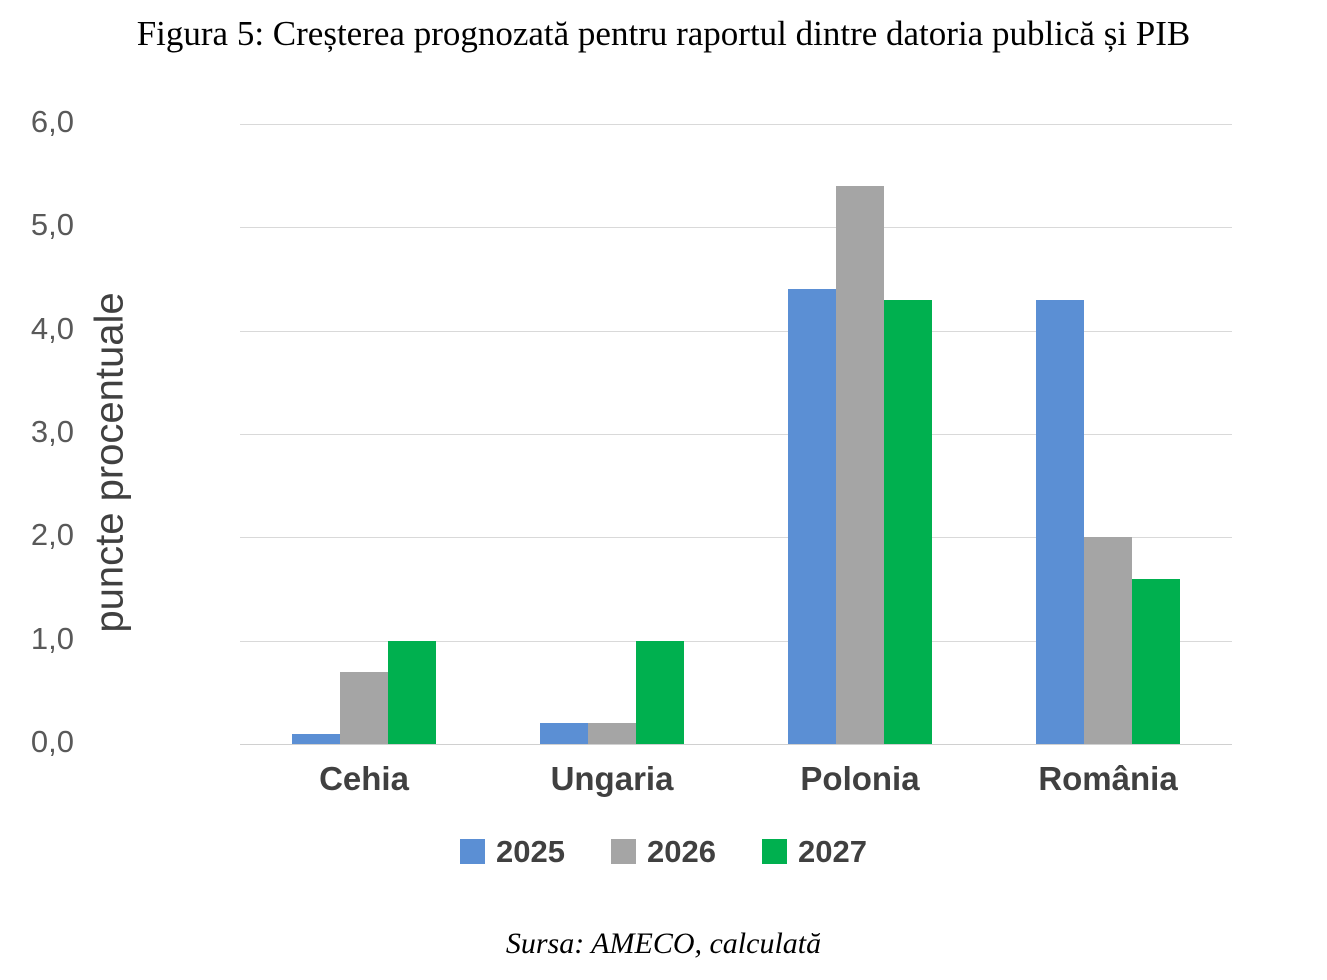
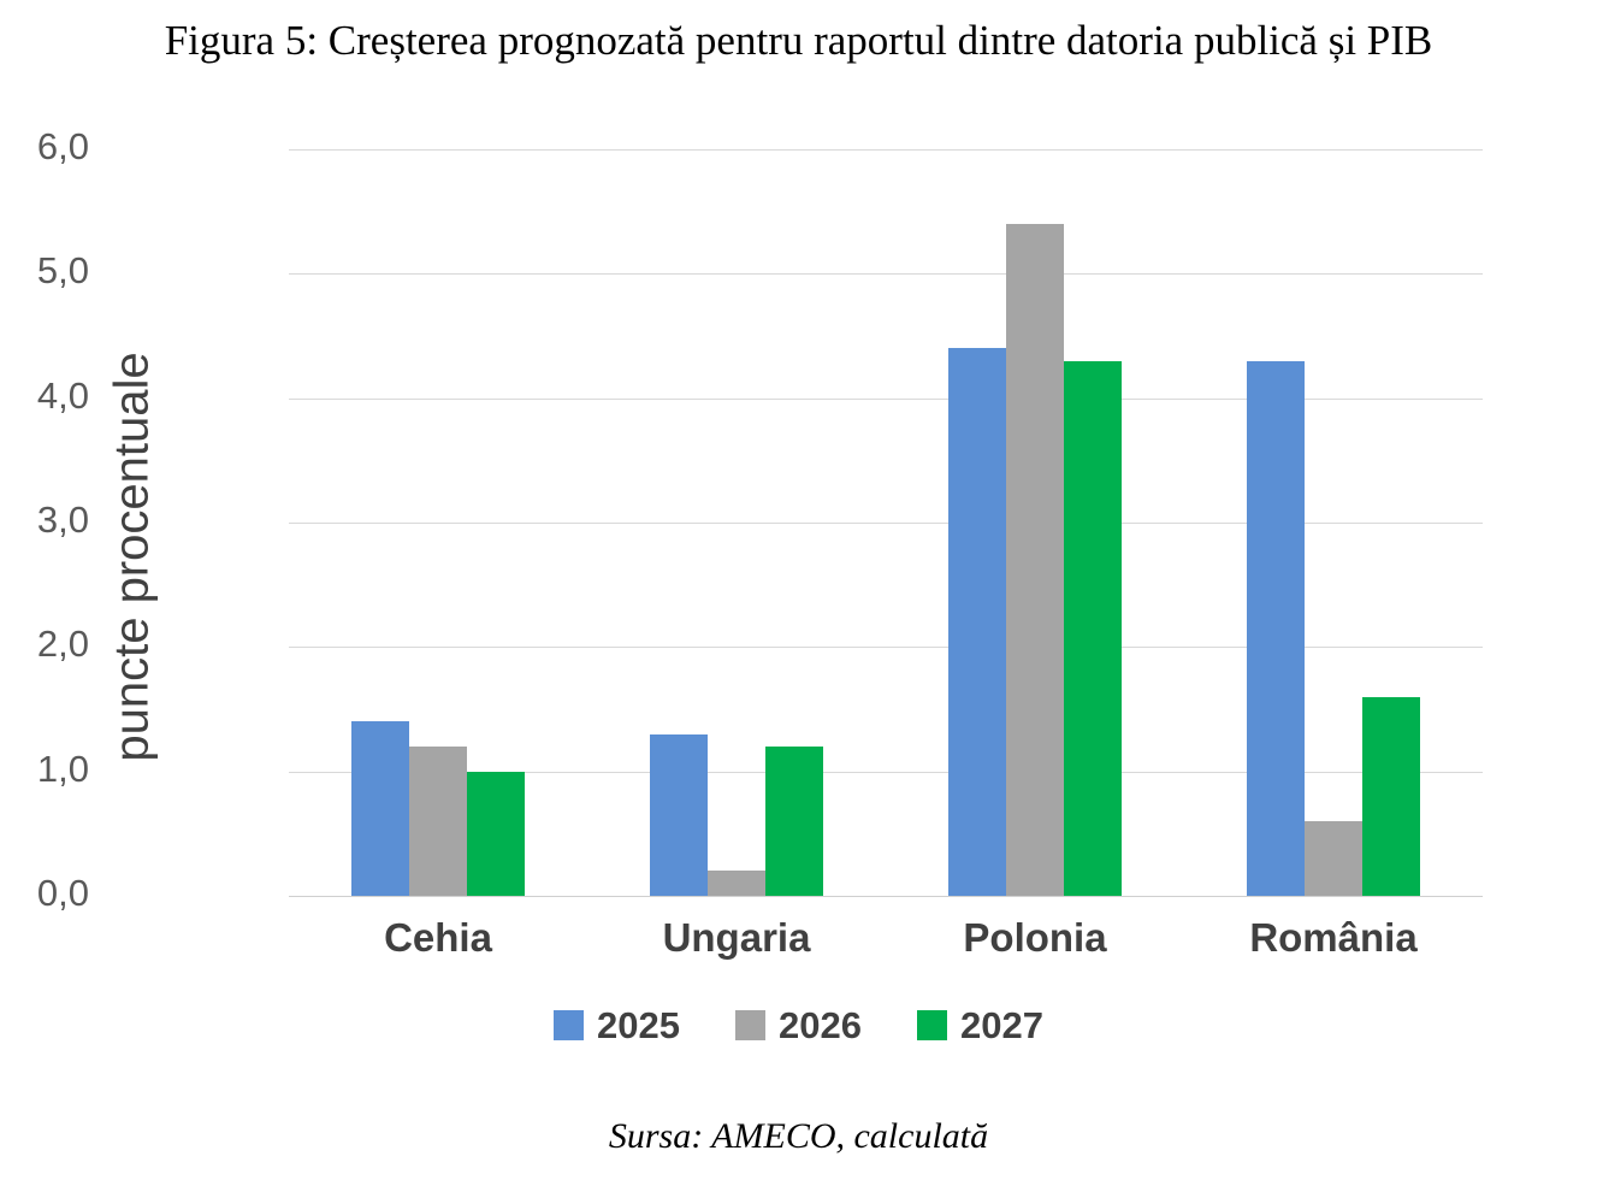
2025/Cehia: 0,1 -> 1,4
2026/Cehia: 0,7 -> 1,2
2025/Ungaria: 0,2 -> 1,3
2027/Ungaria: 1,0 -> 1,2
2026/România: 2,0 -> 0,6
